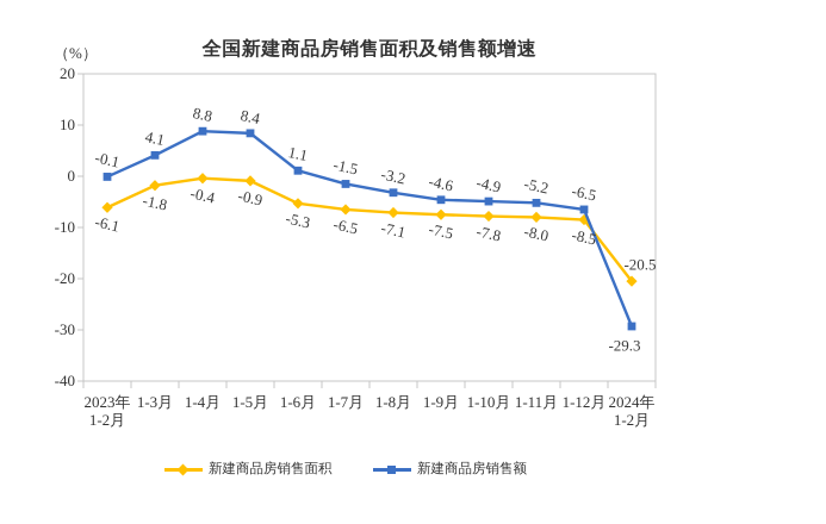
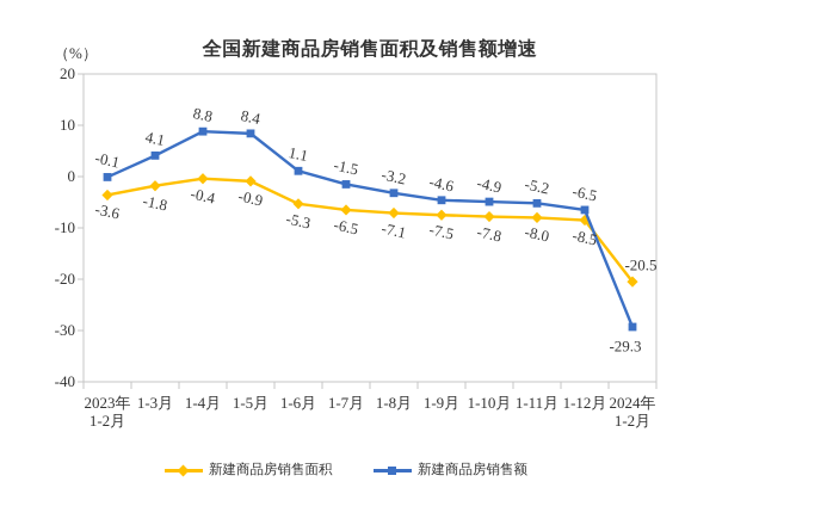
新建商品房销售面积/2023年 1-2月: -6.1 -> -3.6
